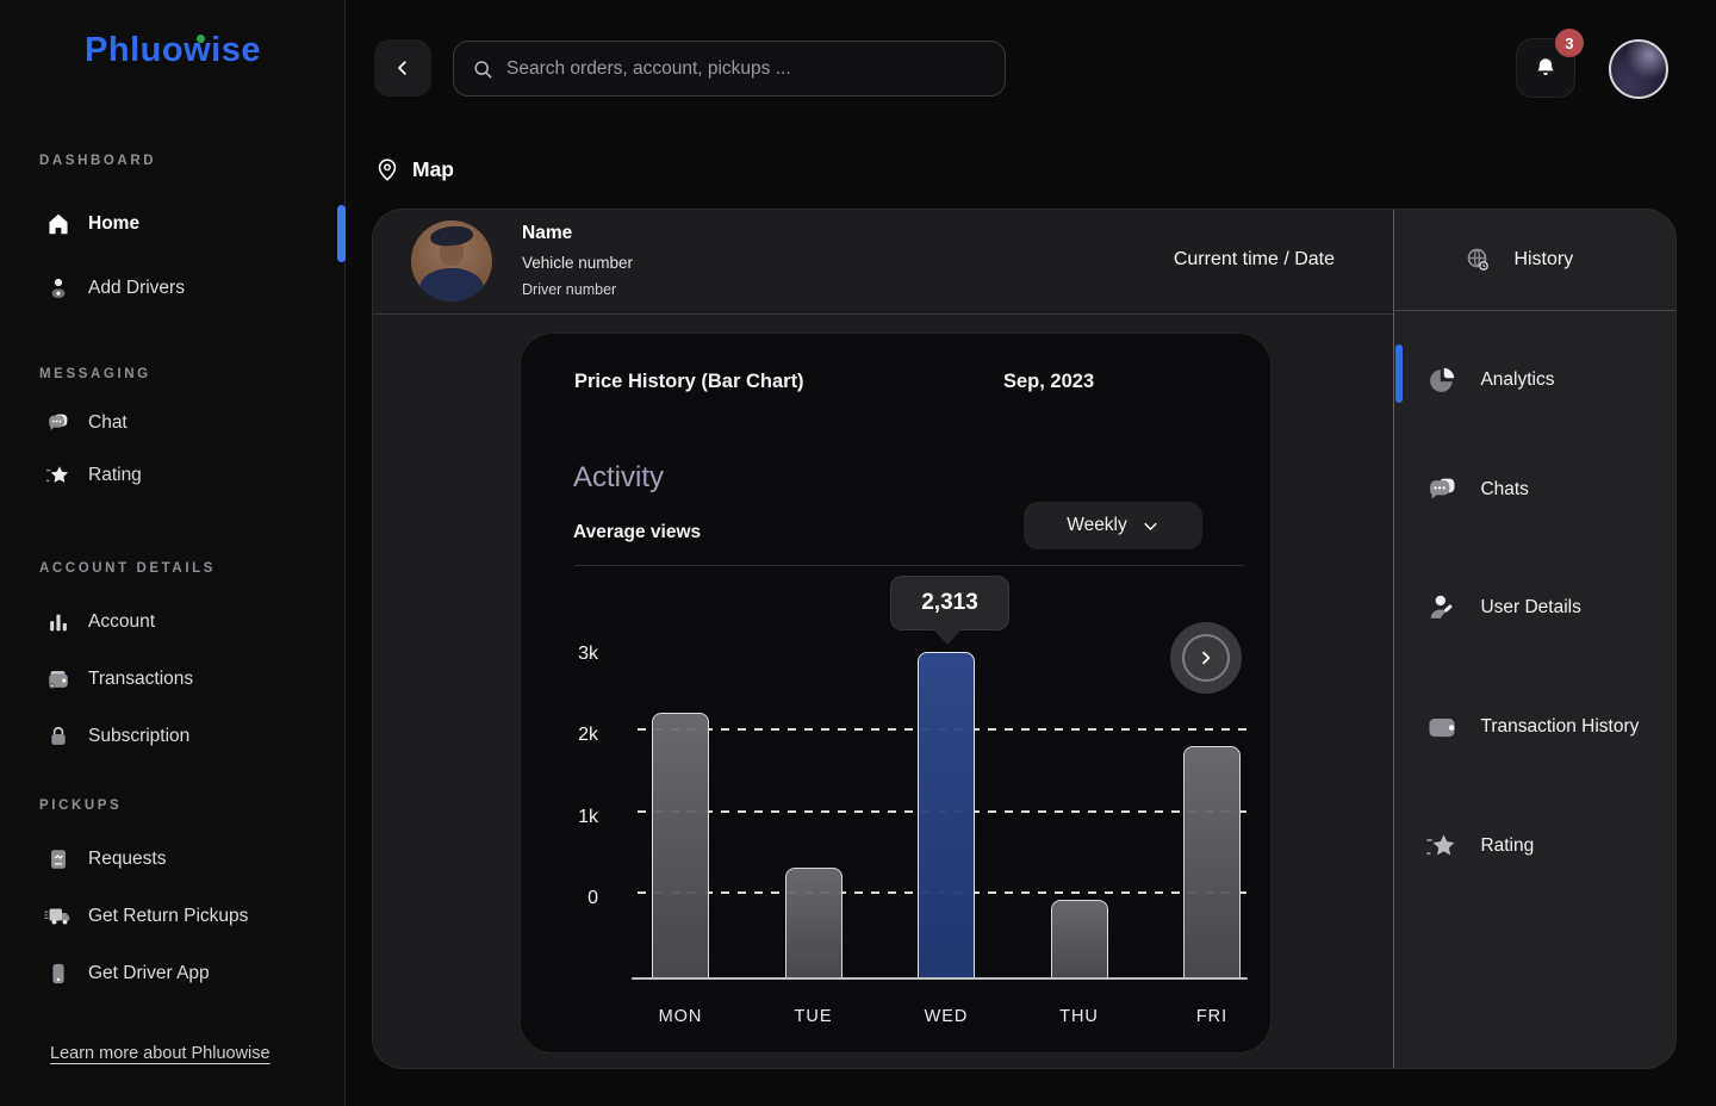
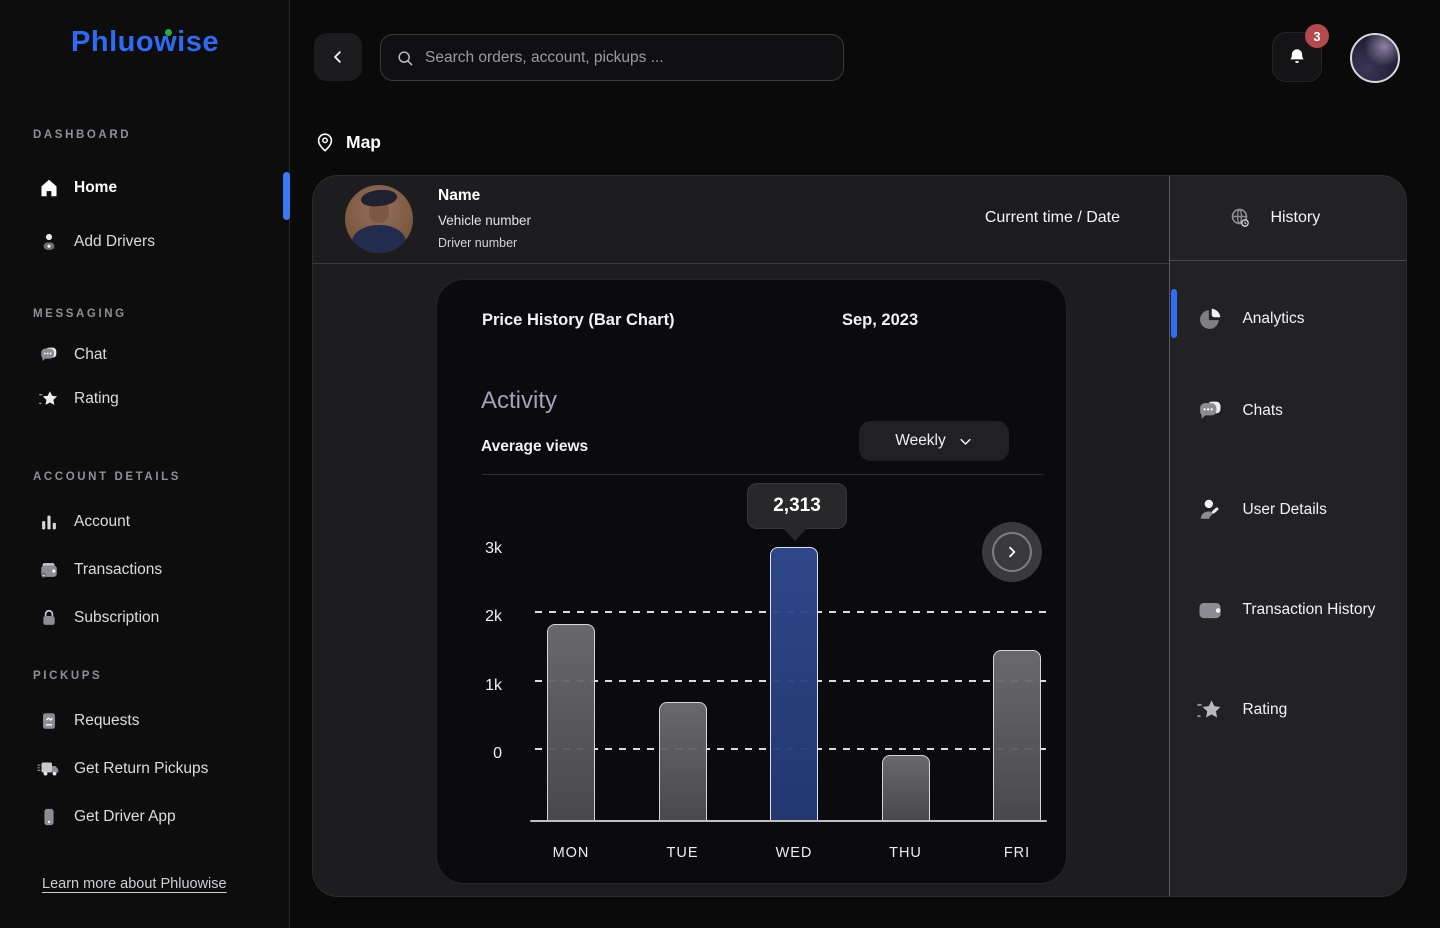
MON: 2.2k -> 1.8k
TUE: 0.3k -> 0.7k
FRI: 1.8k -> 1.4k
